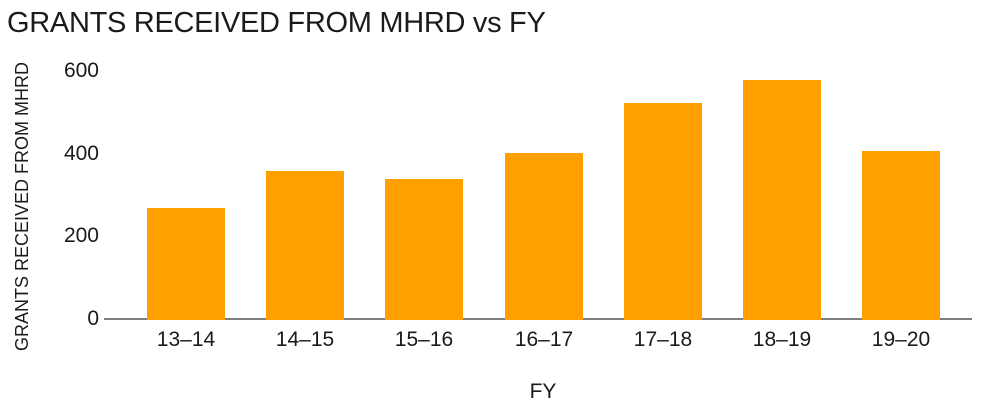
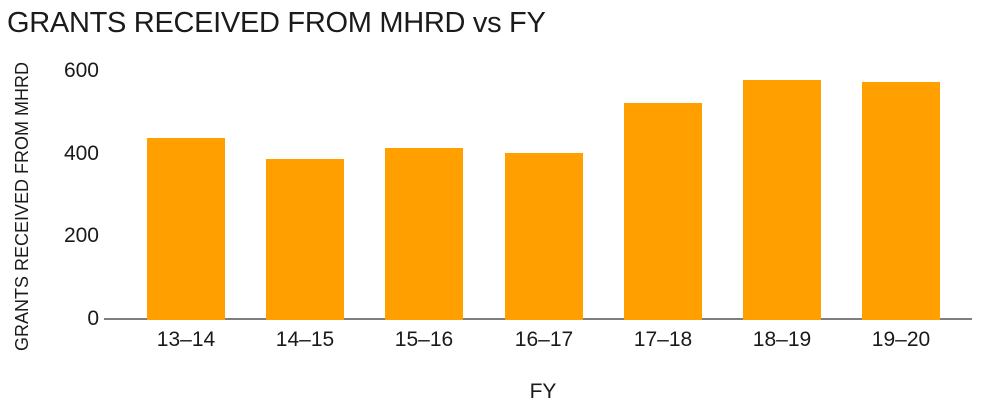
13–14: 270 -> 440
14–15: 360 -> 390
15–16: 340 -> 420
19–20: 410 -> 580
